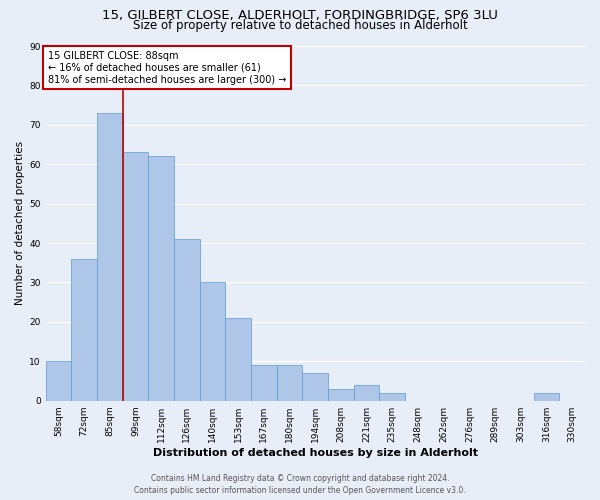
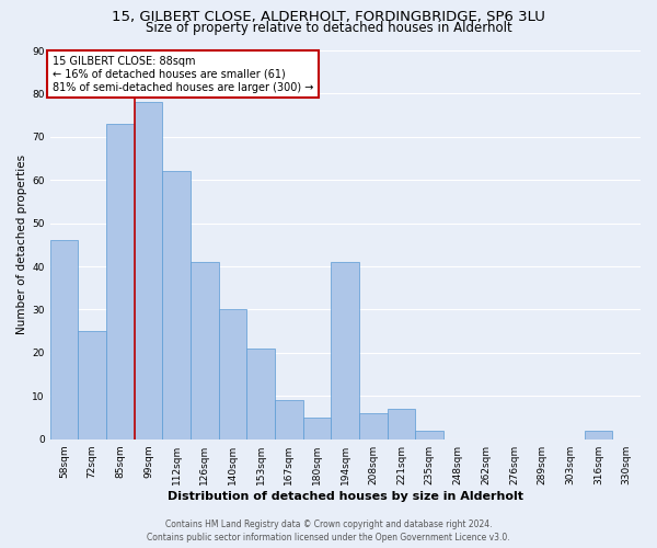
58sqm: 10 -> 46
72sqm: 36 -> 25
99sqm: 63 -> 78
180sqm: 9 -> 5
194sqm: 7 -> 41
208sqm: 3 -> 6
221sqm: 4 -> 7
